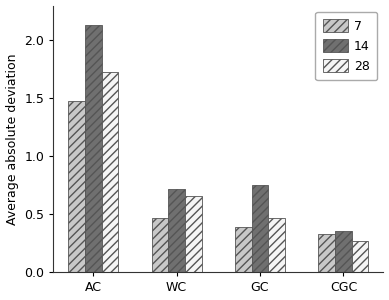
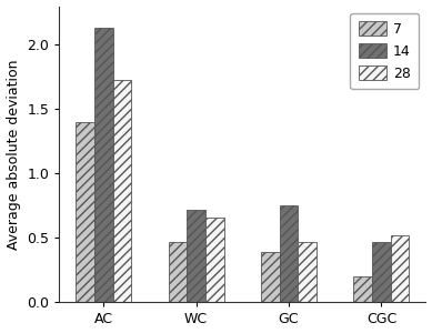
7/AC: 1.48 -> 1.40
7/CGC: 0.33 -> 0.20
14/CGC: 0.36 -> 0.47
28/CGC: 0.27 -> 0.52
